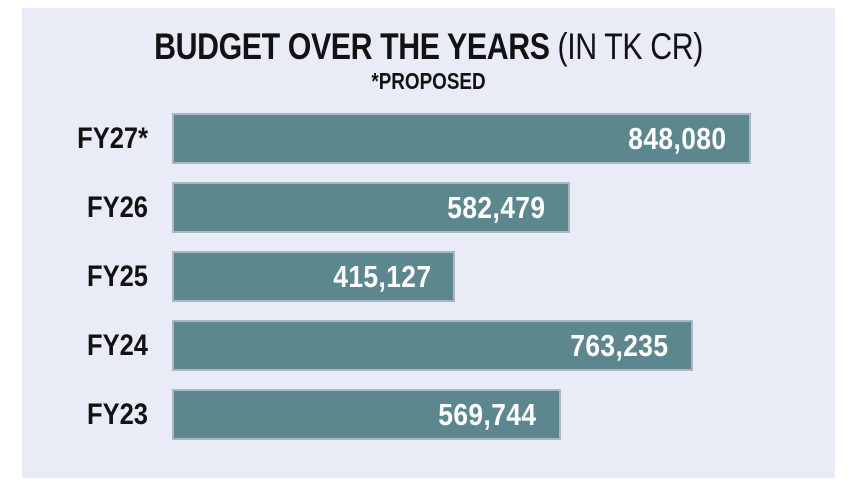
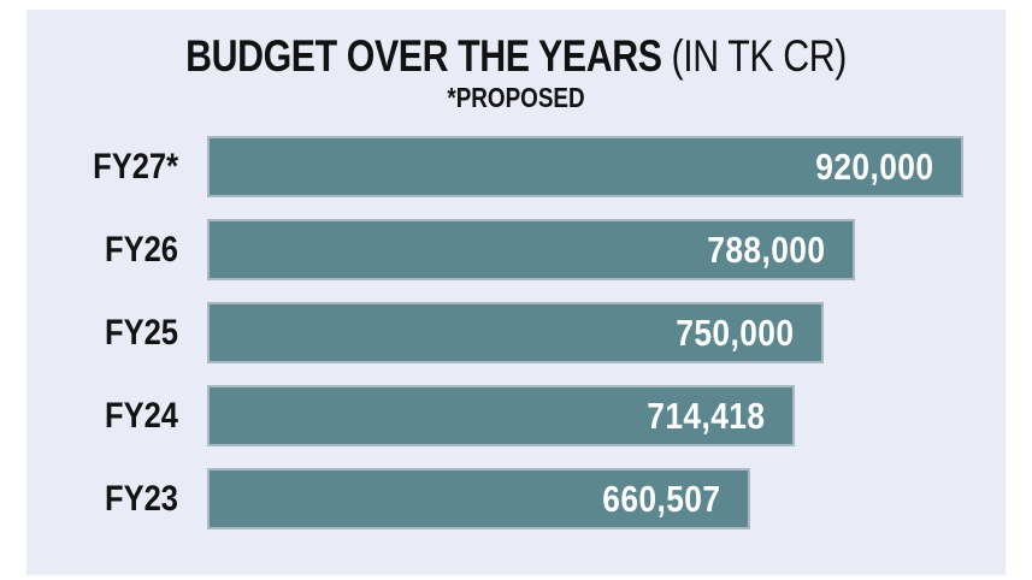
FY27*: 848,080 -> 920,000
FY26: 582,479 -> 788,000
FY25: 415,127 -> 750,000
FY24: 763,235 -> 714,418
FY23: 569,744 -> 660,507
